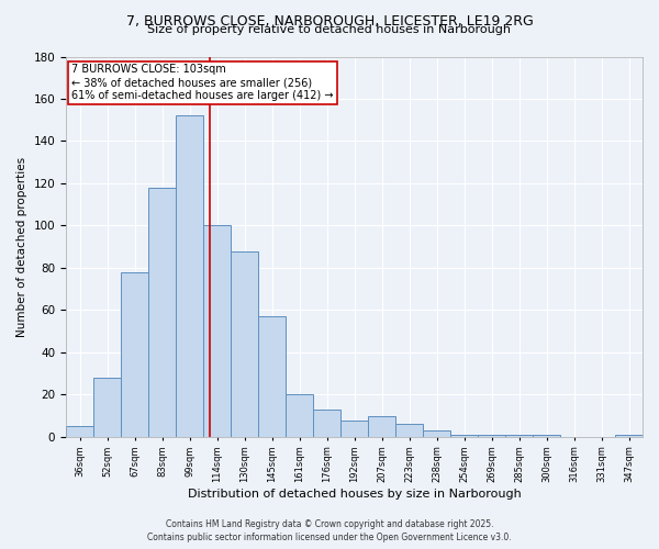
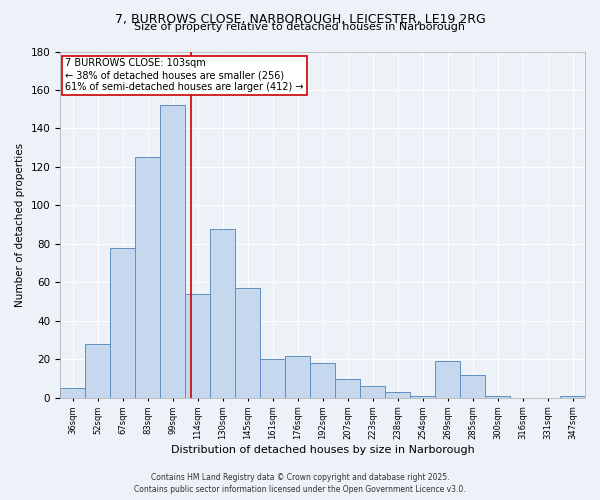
83sqm: 118 -> 125
114sqm: 100 -> 54
176sqm: 13 -> 22
192sqm: 8 -> 18
269sqm: 1 -> 19
285sqm: 1 -> 12
